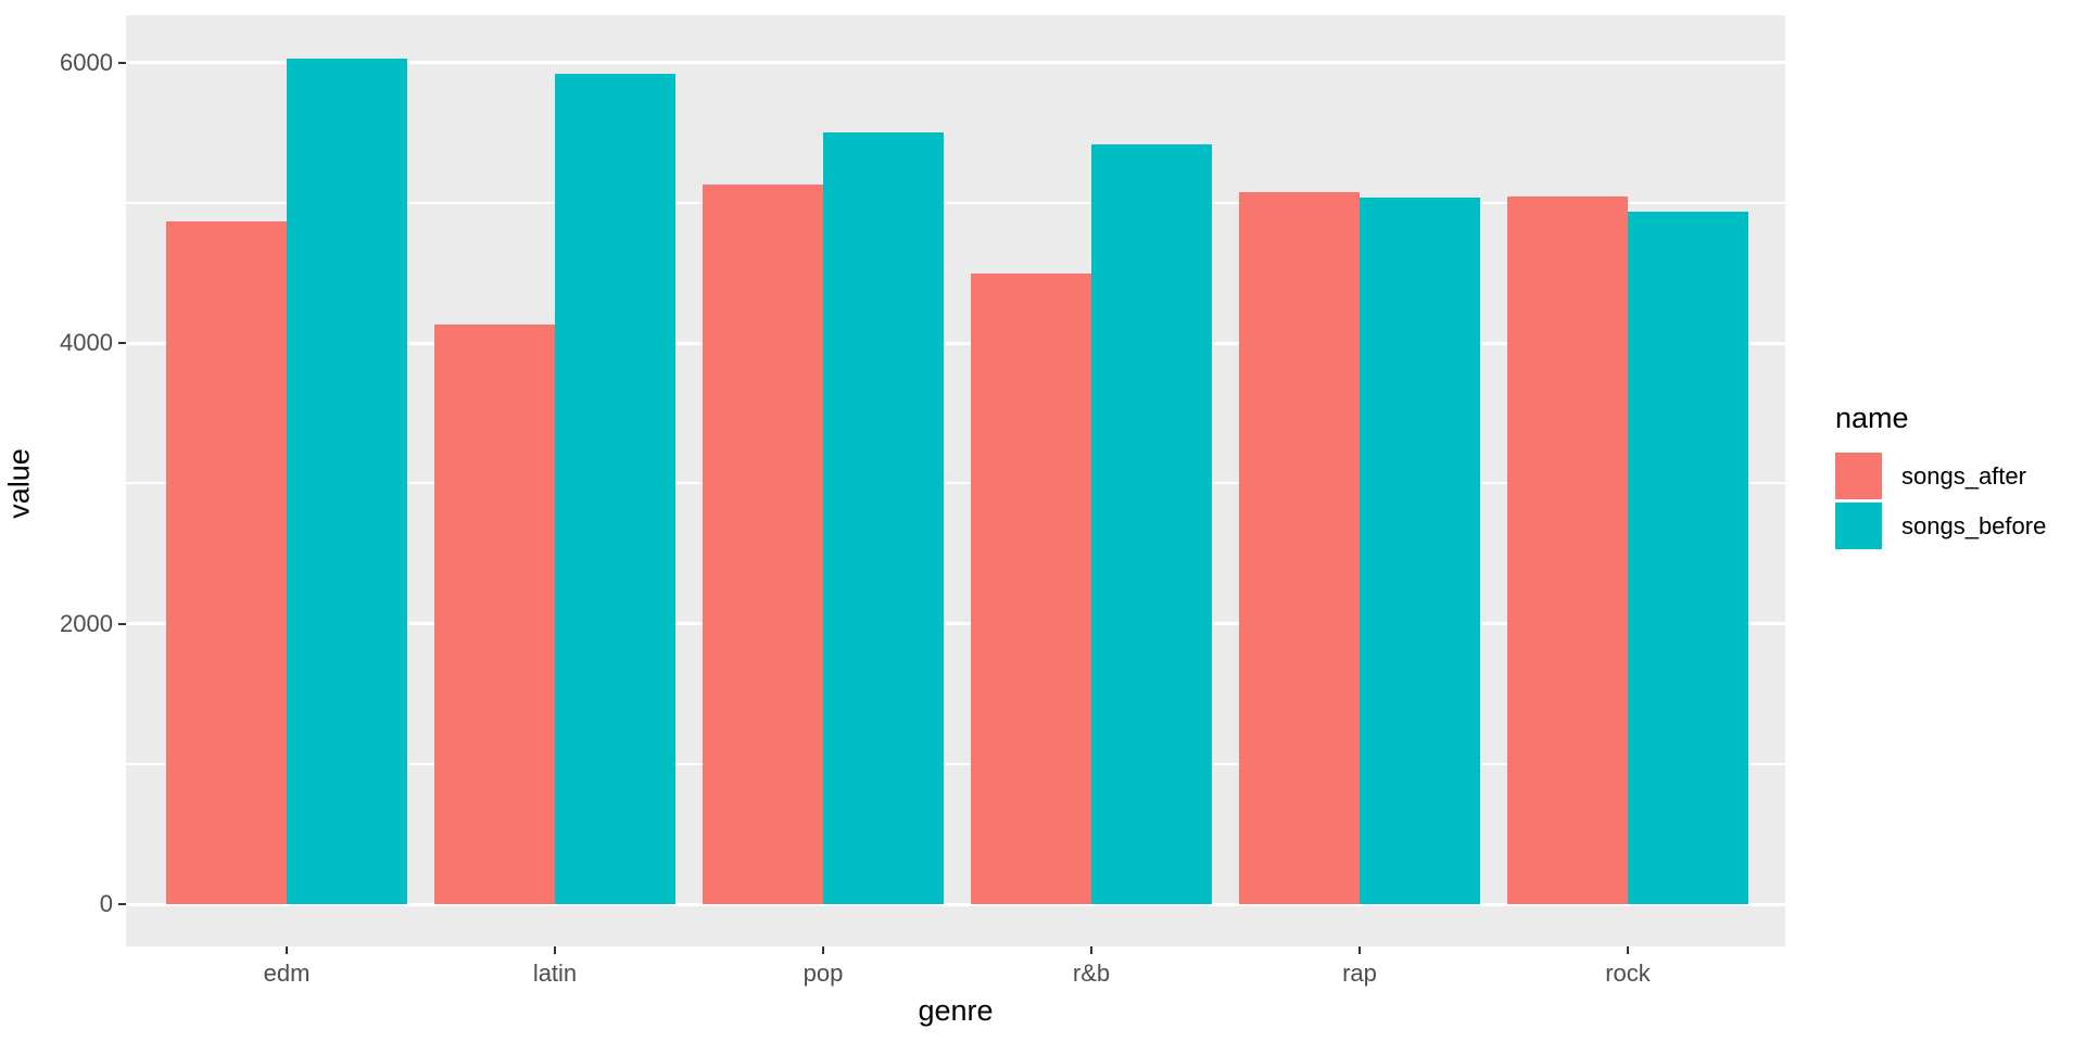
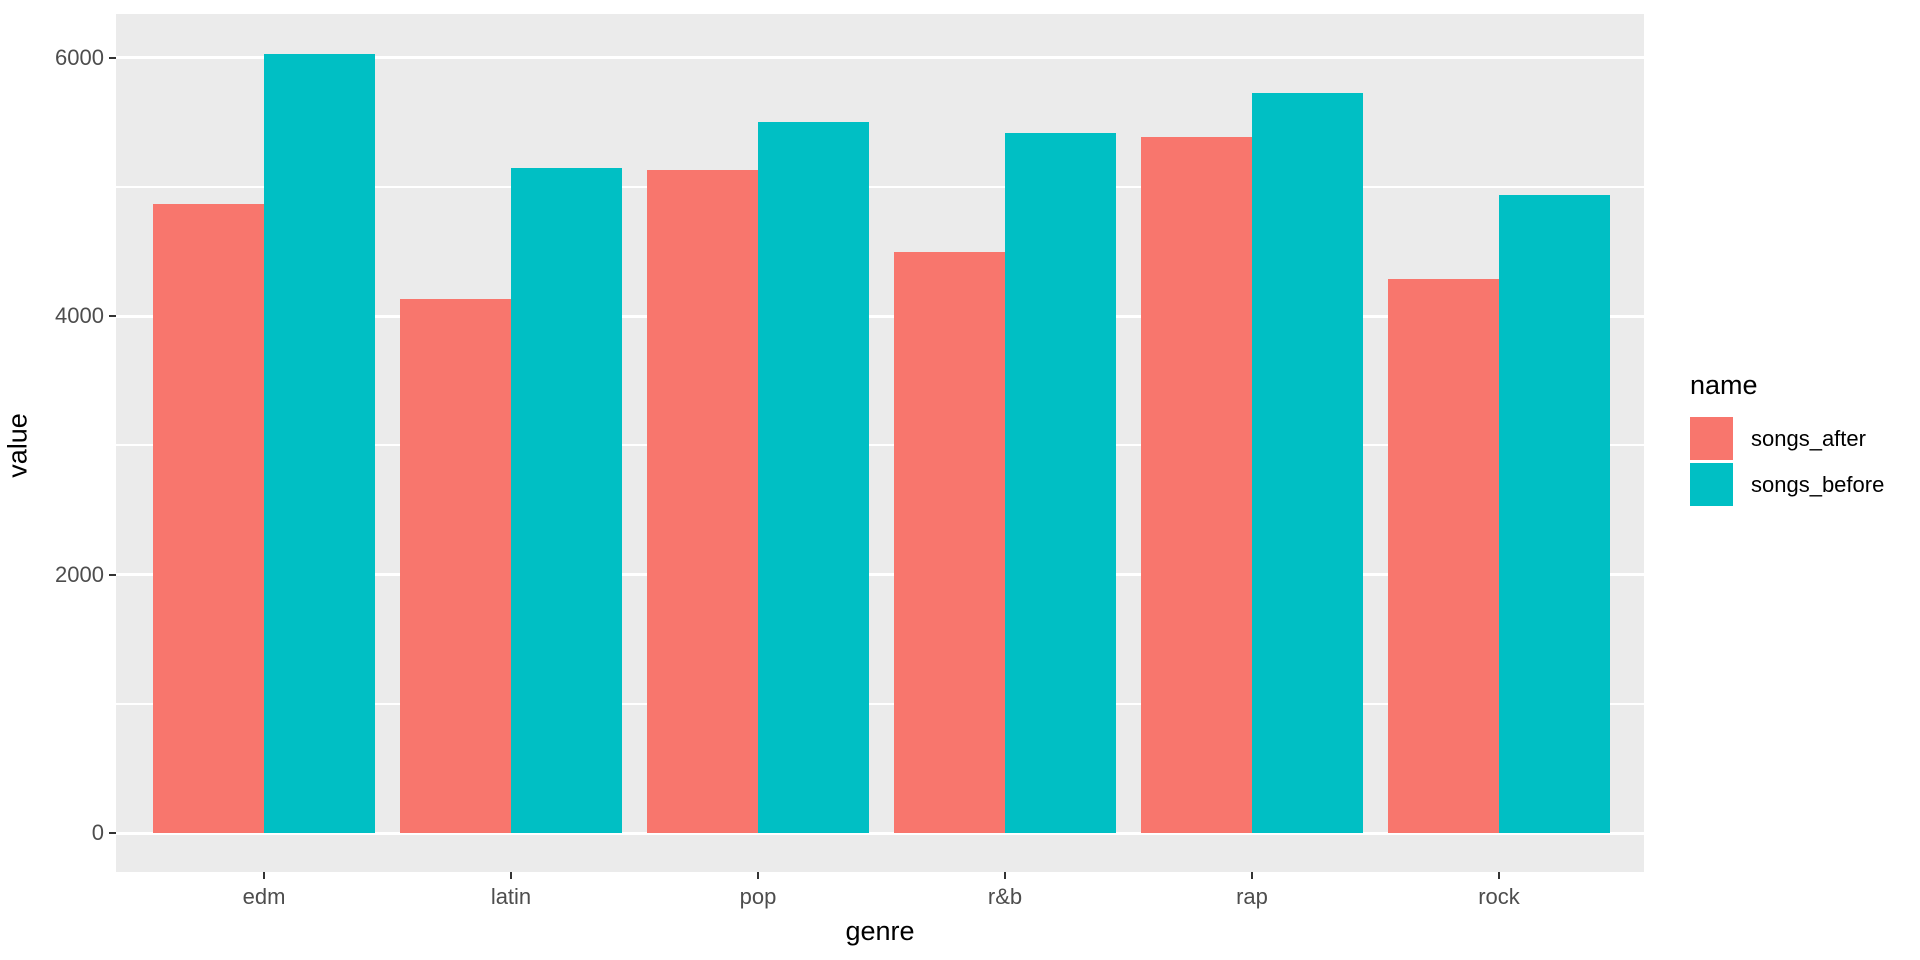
songs_before/latin: 5920 -> 5150
songs_after/rap: 5080 -> 5390
songs_before/rap: 5040 -> 5730
songs_after/rock: 5050 -> 4290
